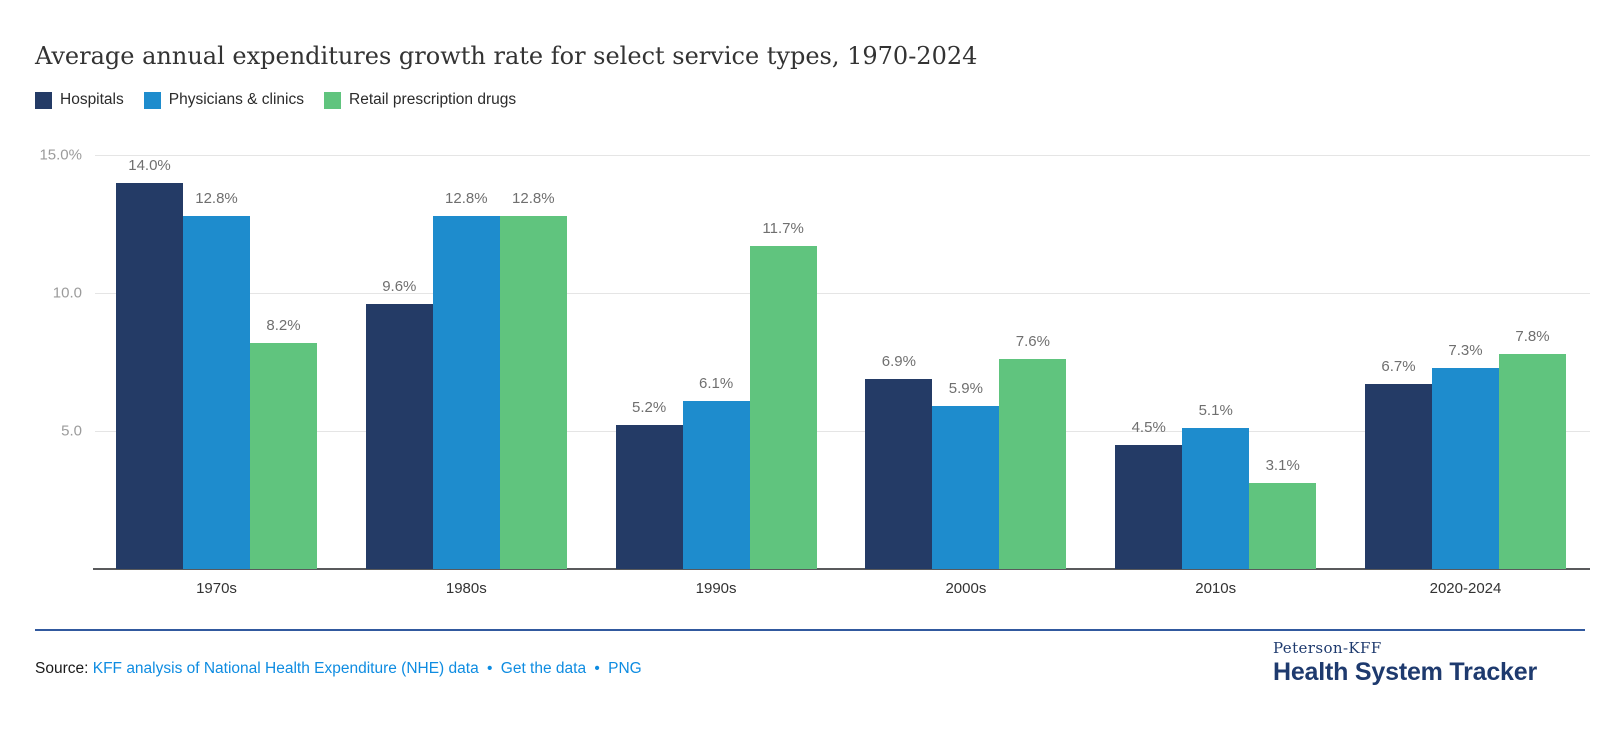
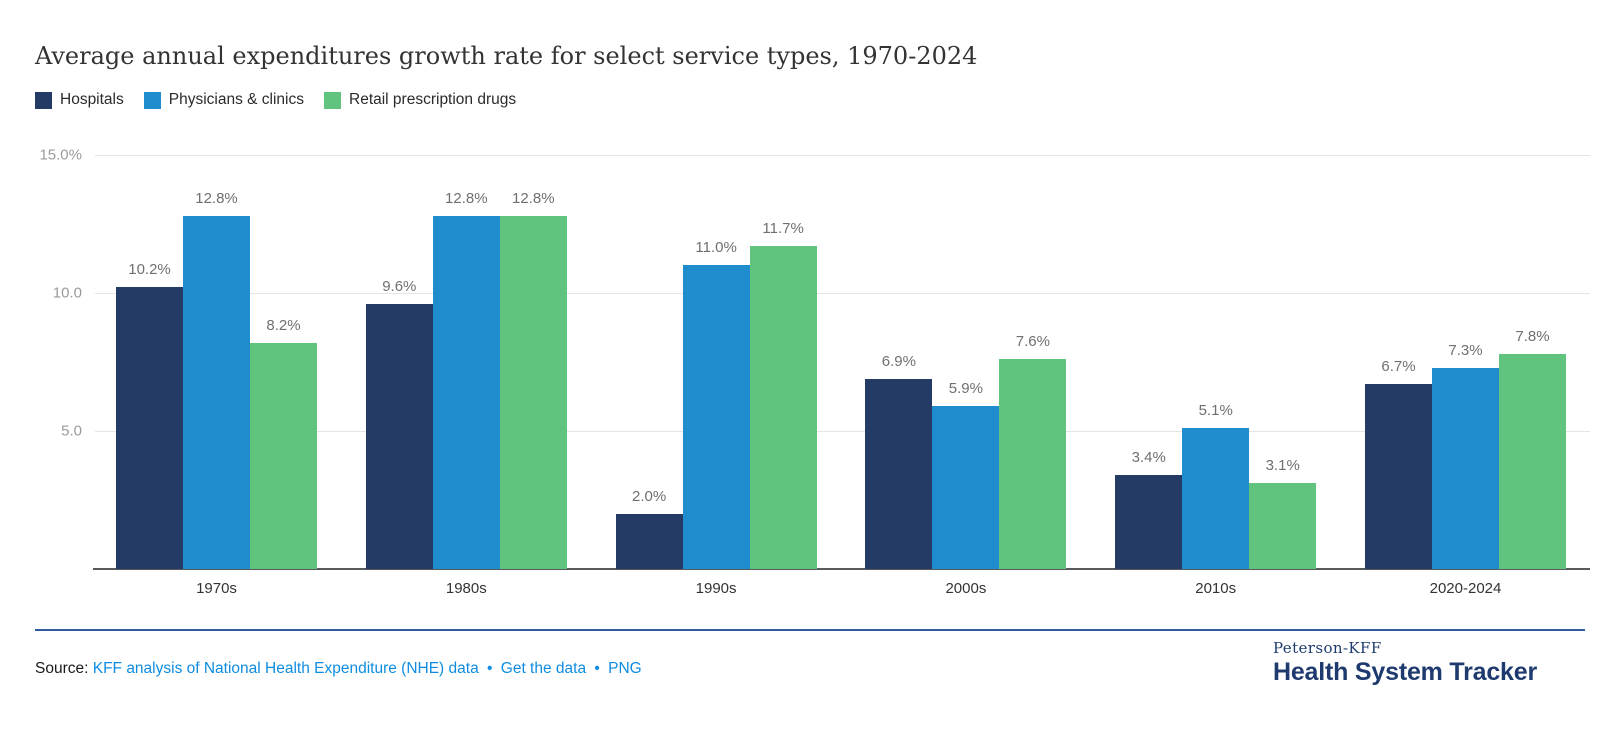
Hospitals/1970s: 14.0% -> 10.2%
Hospitals/1990s: 5.2% -> 2.0%
Physicians & clinics/1990s: 6.1% -> 11.0%
Hospitals/2010s: 4.5% -> 3.4%
